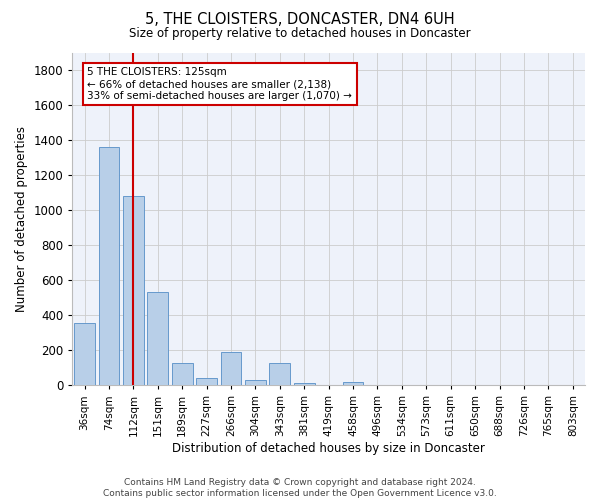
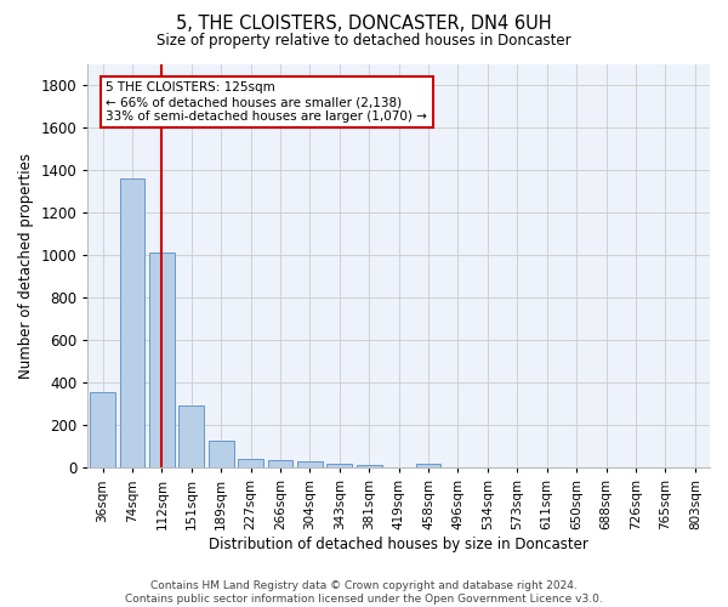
112sqm: 1080 -> 1010
151sqm: 530 -> 290
266sqm: 190 -> 40
343sqm: 130 -> 20
